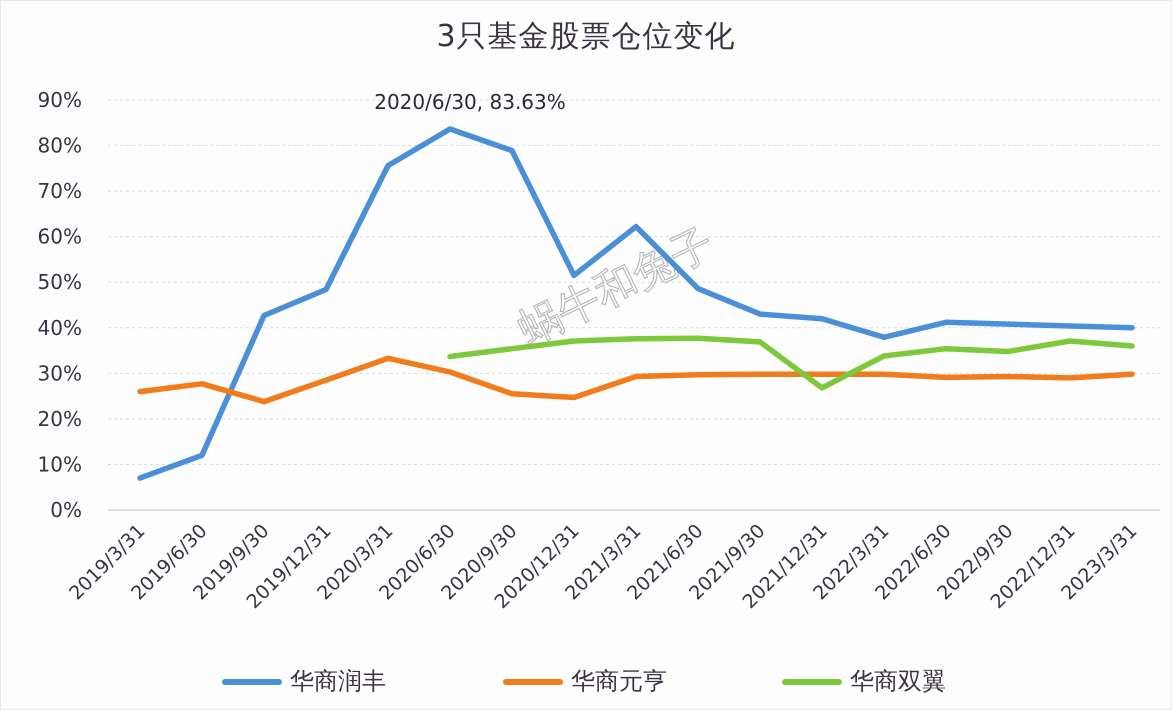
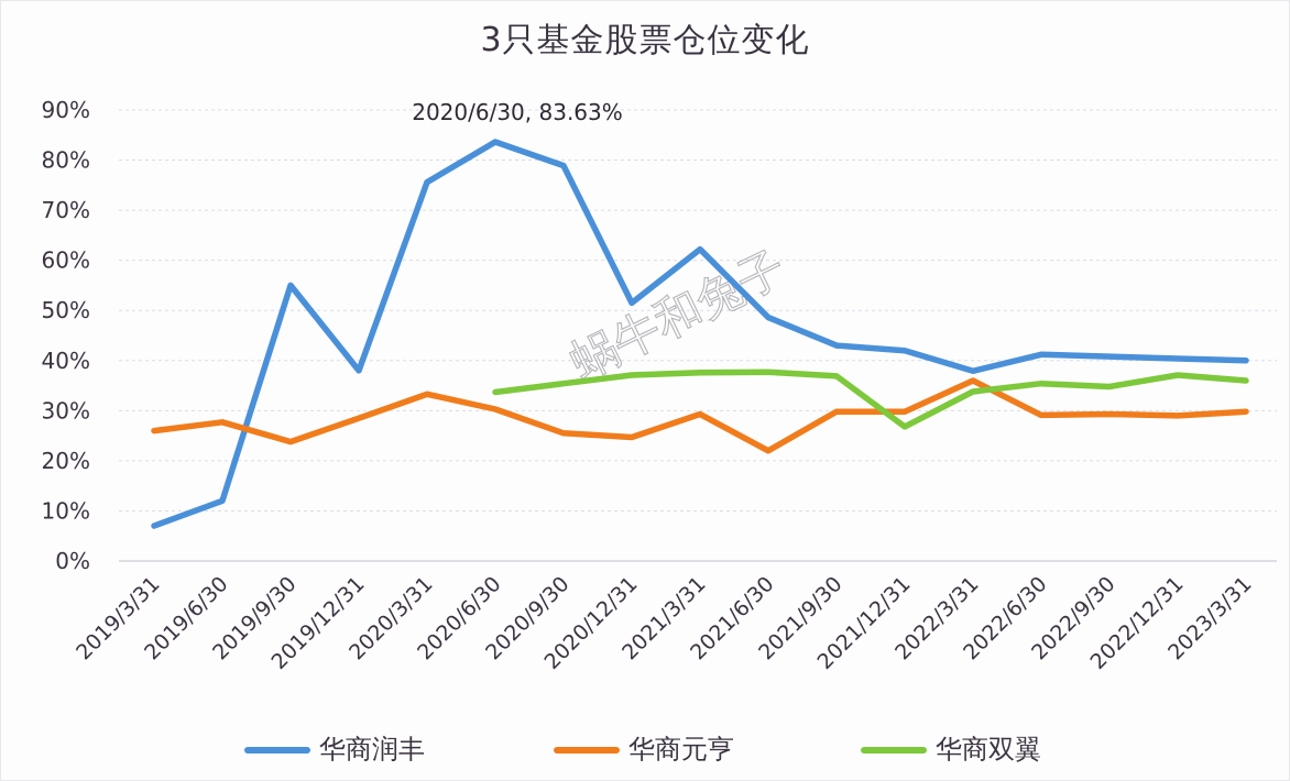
华商润丰/2019/9/30: 43% -> 55%
华商润丰/2019/12/31: 48% -> 38%
华商元亨/2021/6/30: 30% -> 22%
华商元亨/2022/3/31: 30% -> 36%
